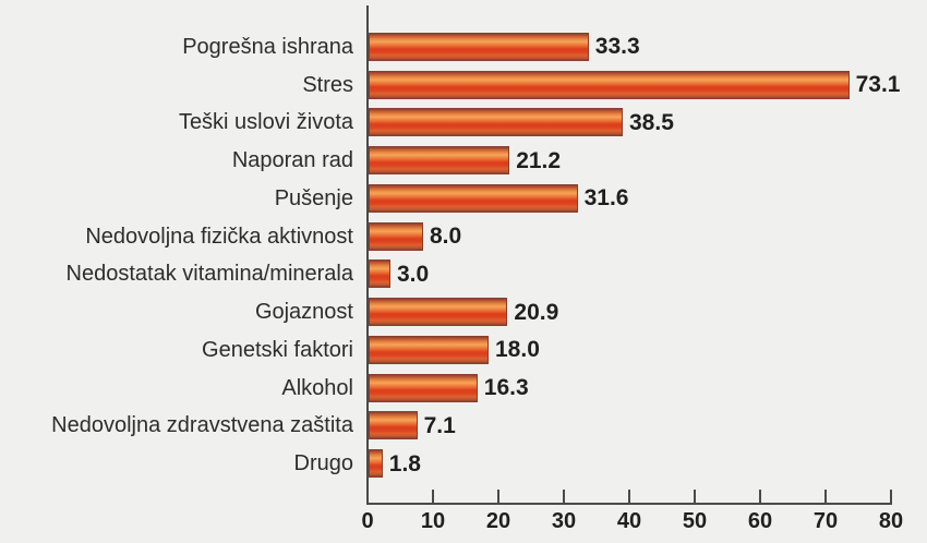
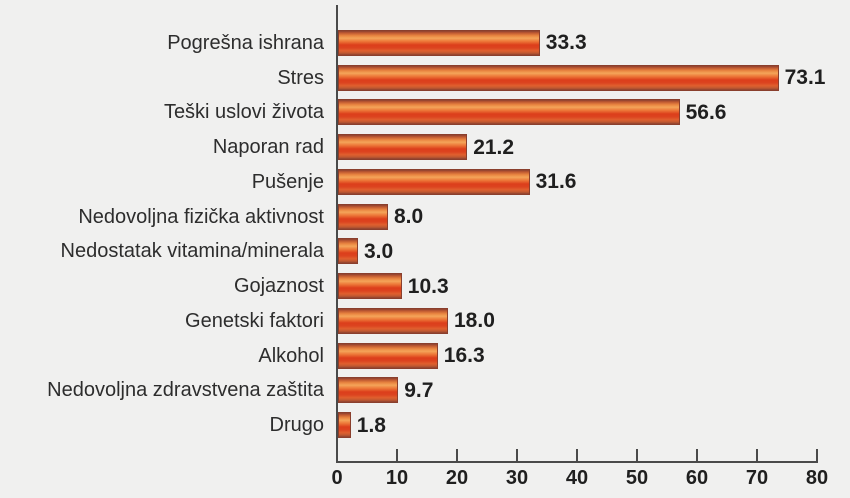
Teški uslovi života: 38.5 -> 56.6
Gojaznost: 20.9 -> 10.3
Nedovoljna zdravstvena zaštita: 7.1 -> 9.7
